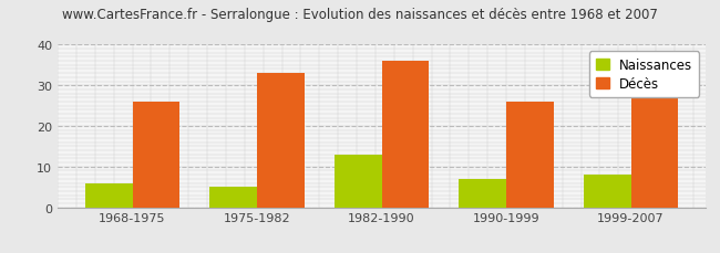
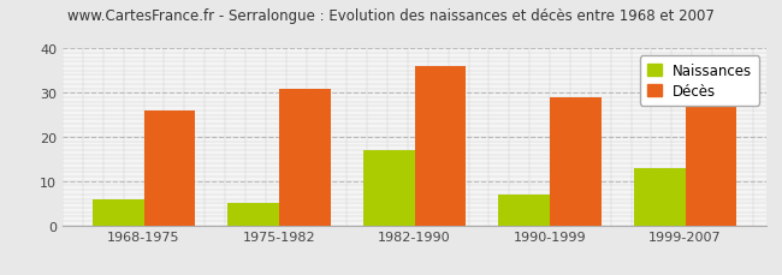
Décès/1975-1982: 33 -> 31
Naissances/1982-1990: 13 -> 17
Décès/1990-1999: 26 -> 29
Naissances/1999-2007: 8 -> 13
